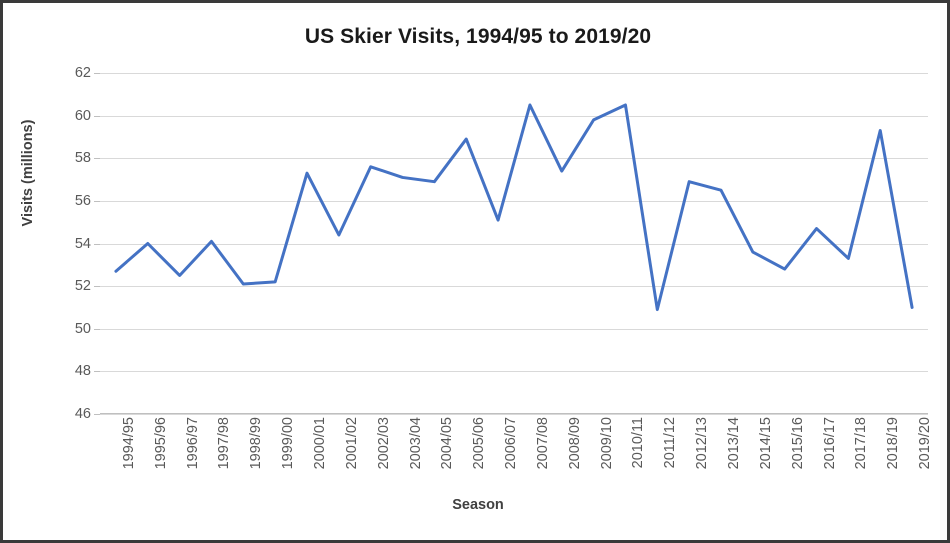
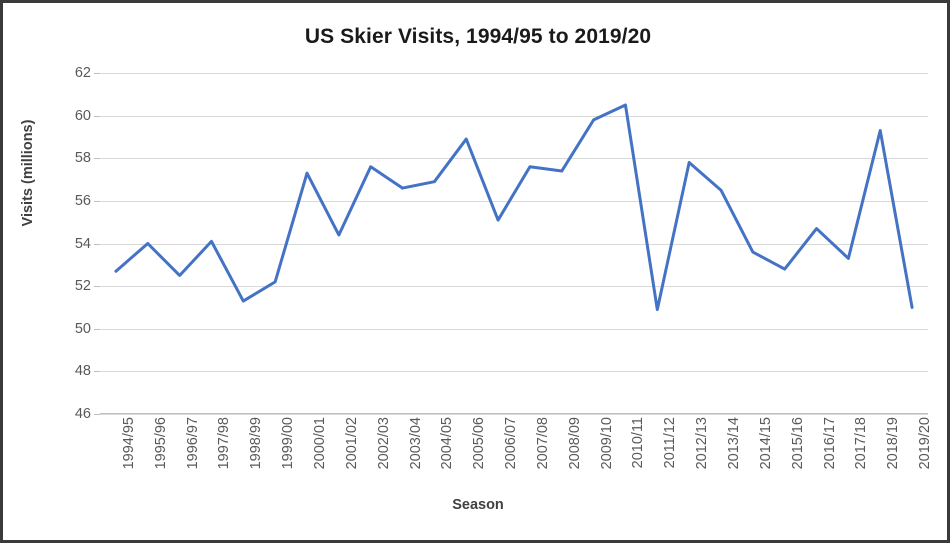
1998/99: 52.1 -> 51.3
2003/04: 57.1 -> 56.6
2007/08: 60.5 -> 57.6
2012/13: 56.9 -> 57.8
